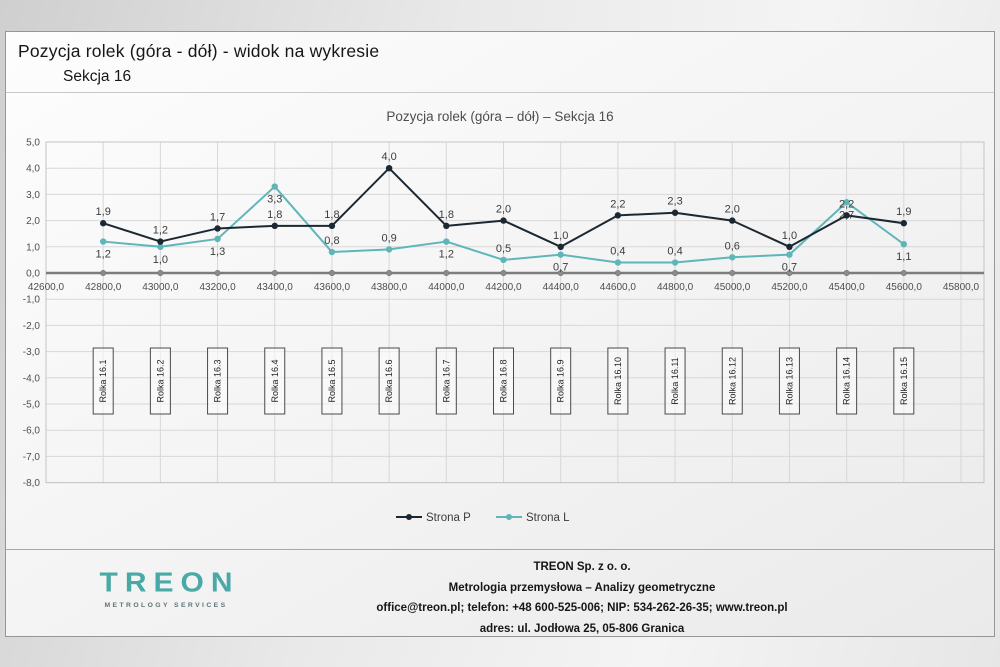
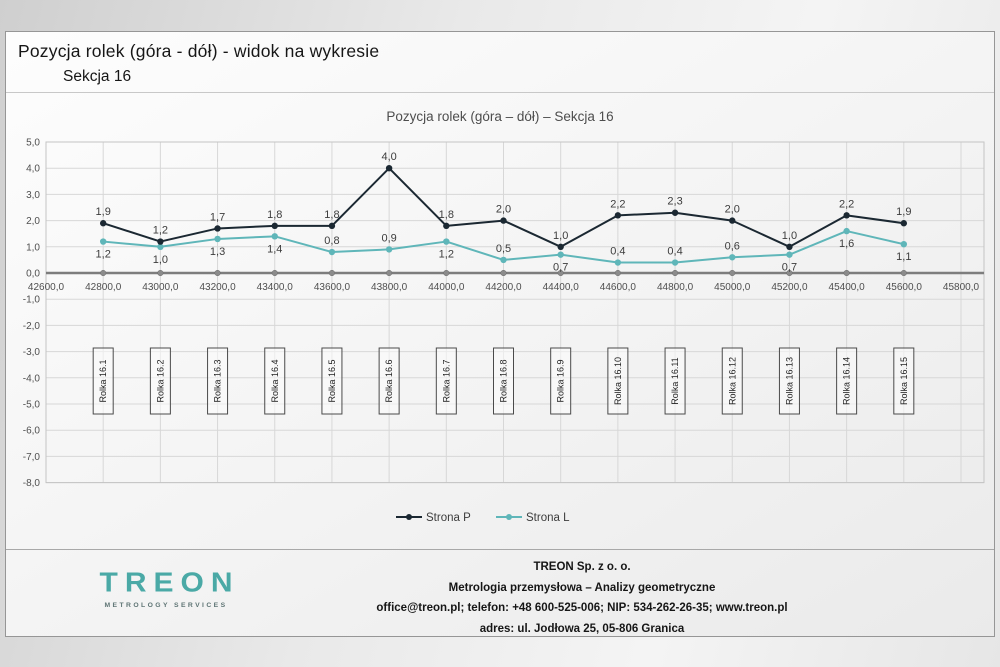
Strona L/Rolka 16.4: 3,3 -> 1,4
Strona L/Rolka 16.14: 2,7 -> 1,6
